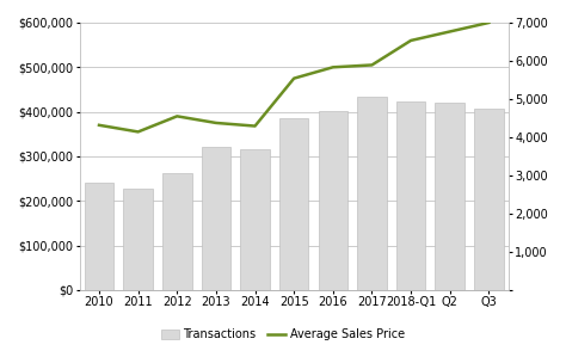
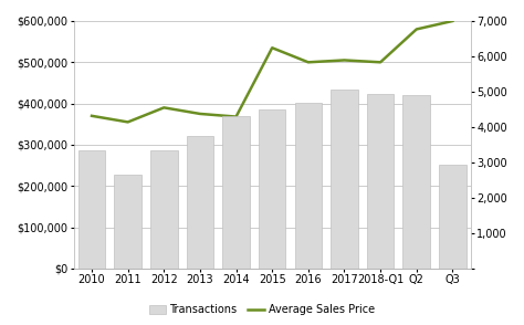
Transactions/2010: 2,800 -> 3,350
Transactions/2012: 3,050 -> 3,350
Transactions/2014: 3,700 -> 4,300
Average Sales Price/2015: $475,000 -> $535,000
Average Sales Price/2018-Q1: $560,000 -> $500,000
Transactions/Q3: 4,750 -> 2,950
